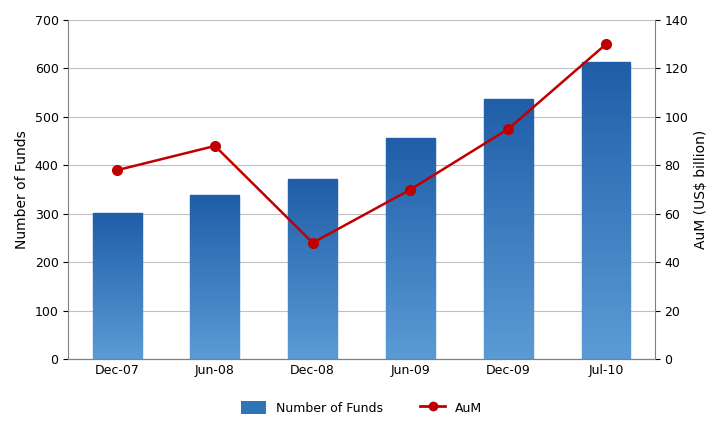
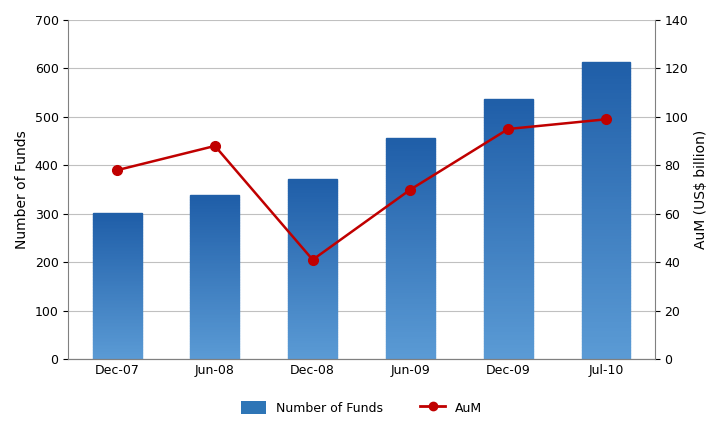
Dec-08: 48 -> 41
Jul-10: 130 -> 99
